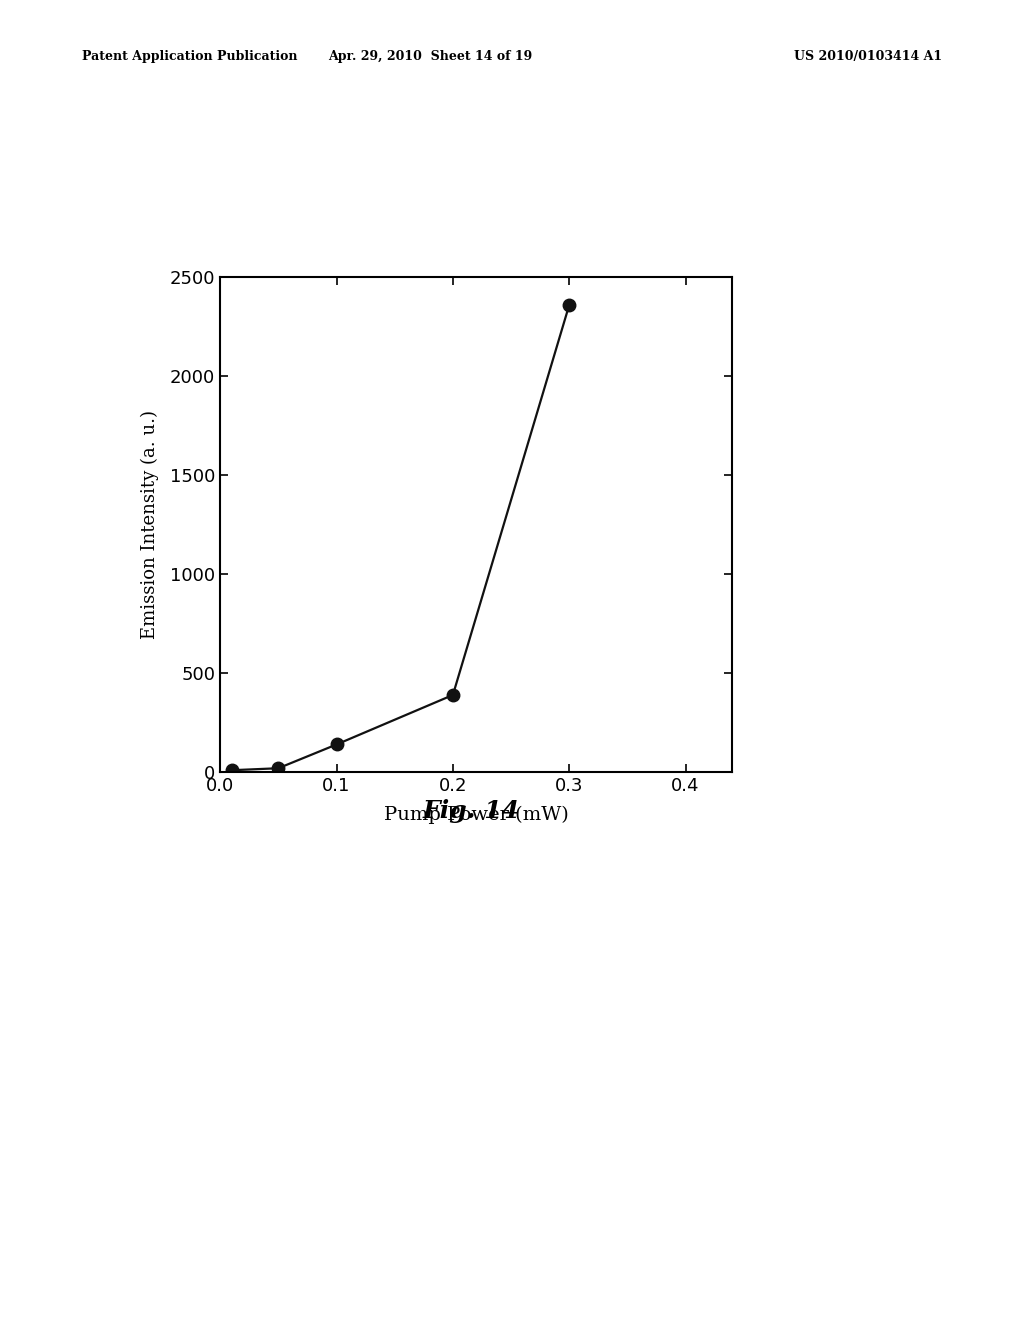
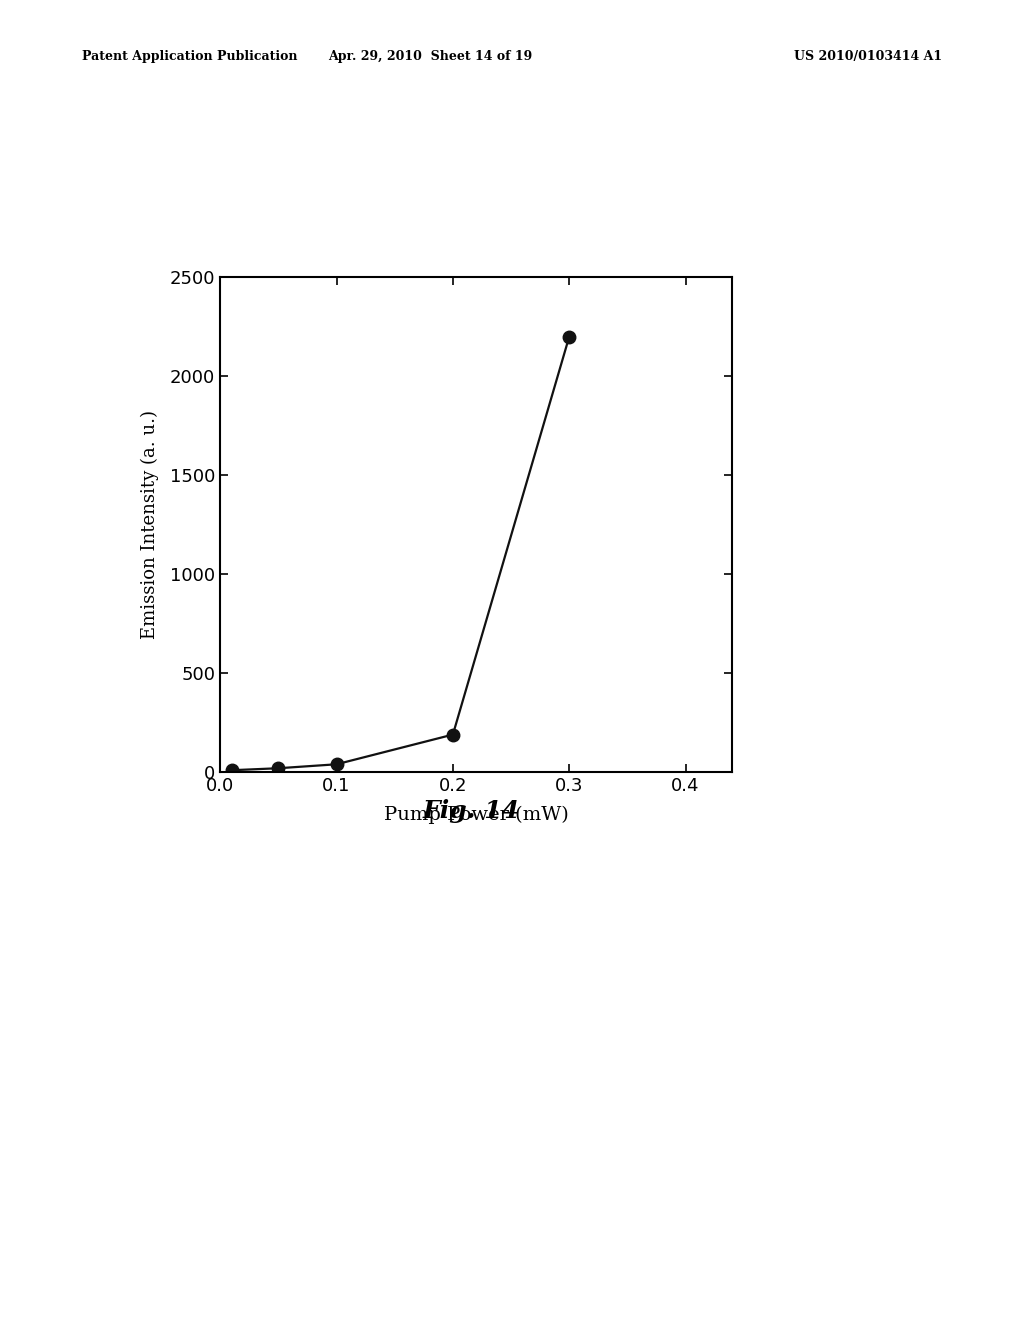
0.1: 140 -> 40
0.2: 390 -> 190
0.3: 2360 -> 2200
